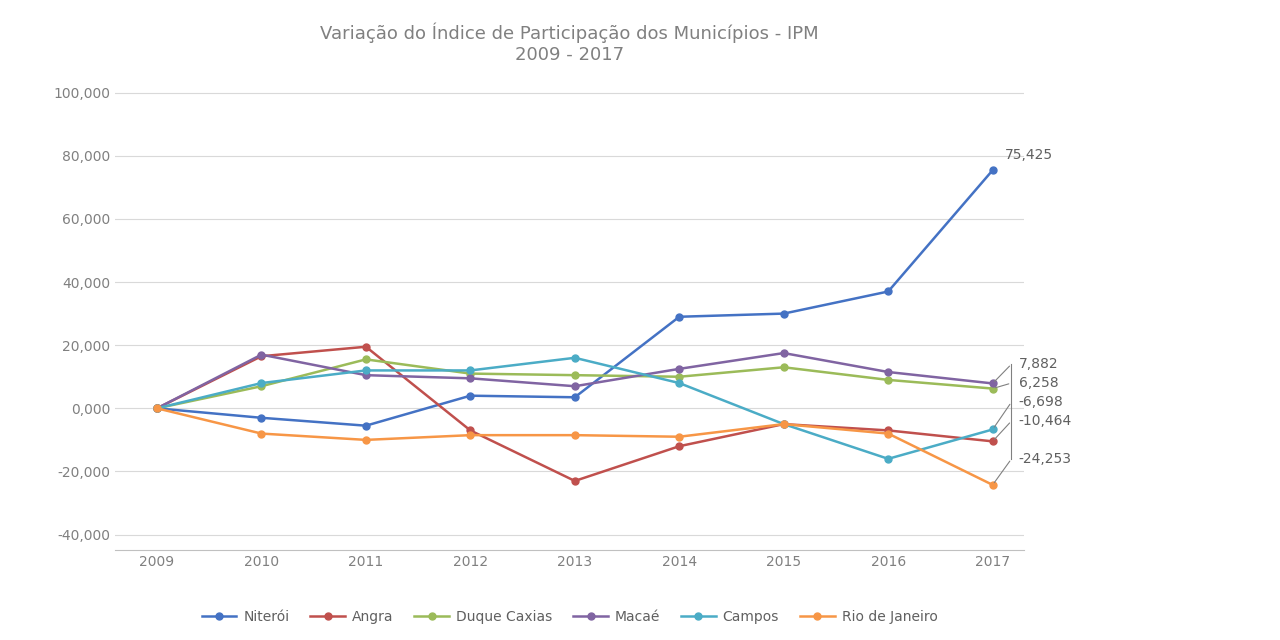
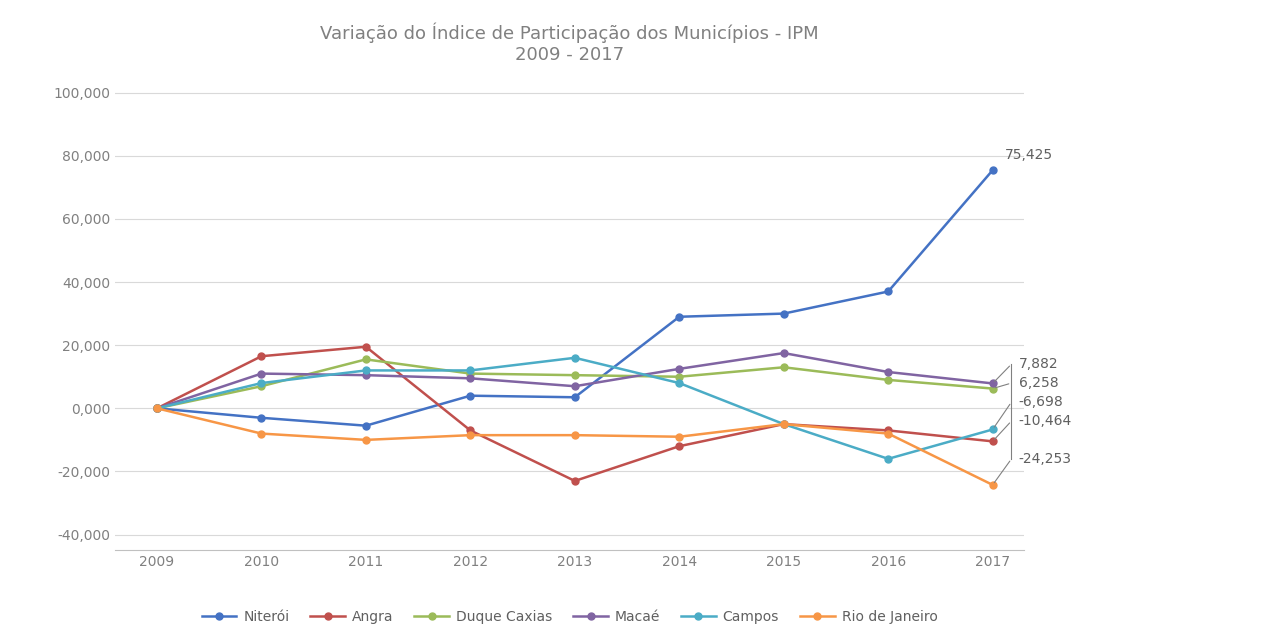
Macaé/2010: 17,000 -> 11,000
